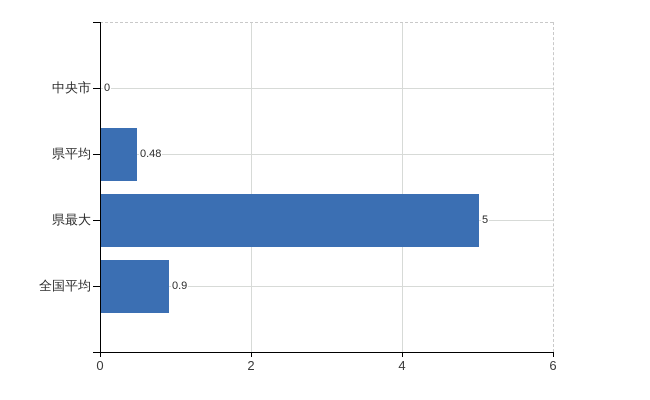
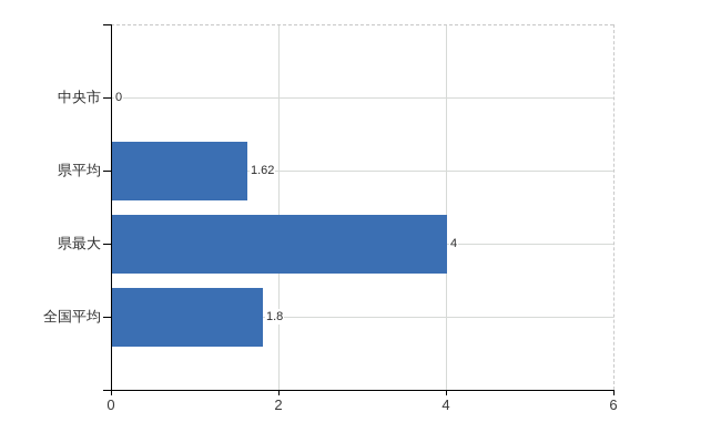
県平均: 0.48 -> 1.62
県最大: 5 -> 4
全国平均: 0.9 -> 1.8
